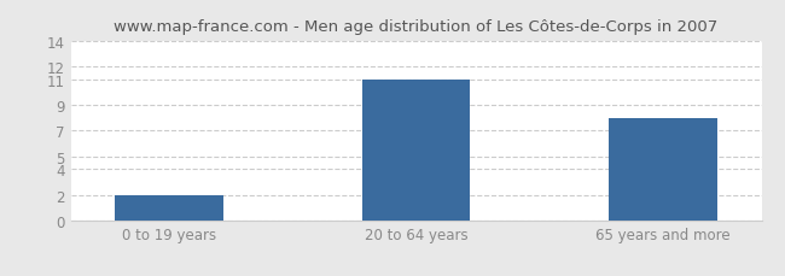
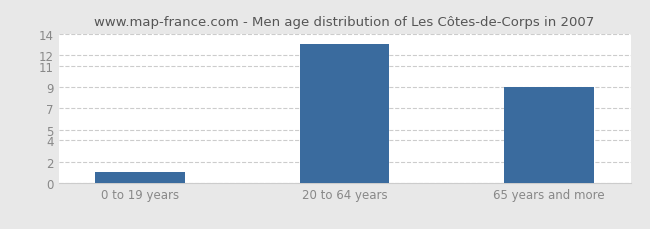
0 to 19 years: 2 -> 1
20 to 64 years: 11 -> 13
65 years and more: 8 -> 9
